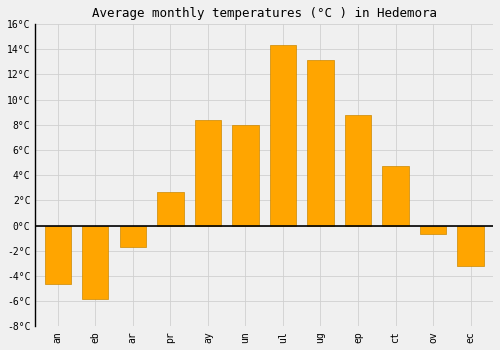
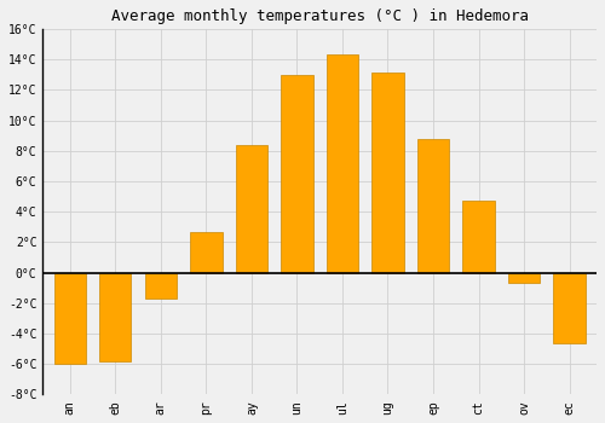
an: -4.6°C -> -6.0°C
un: 8.0°C -> 13.0°C
ec: -3.2°C -> -4.6°C
